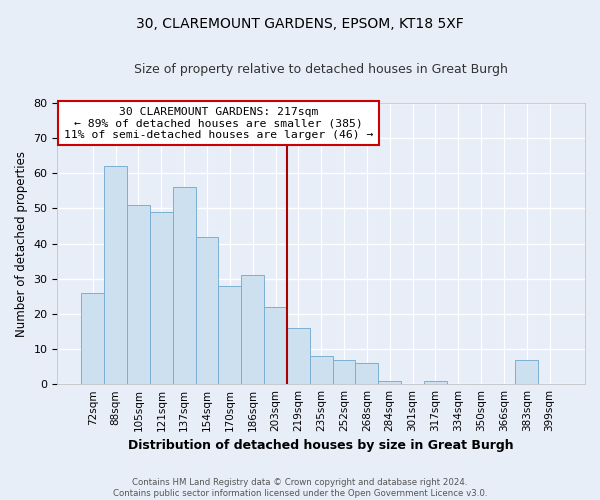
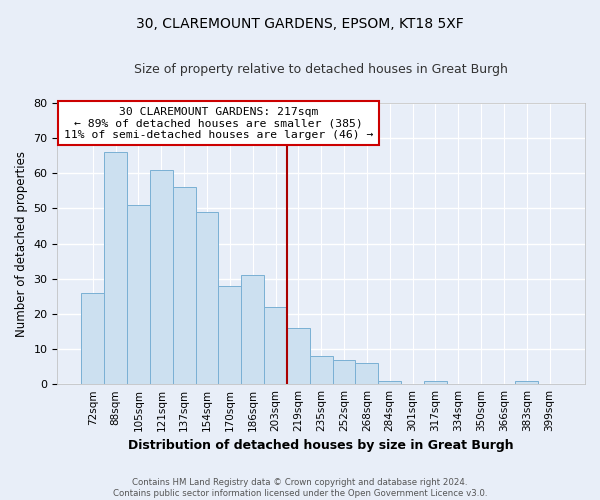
88sqm: 62 -> 66
121sqm: 49 -> 61
154sqm: 42 -> 49
383sqm: 7 -> 1
